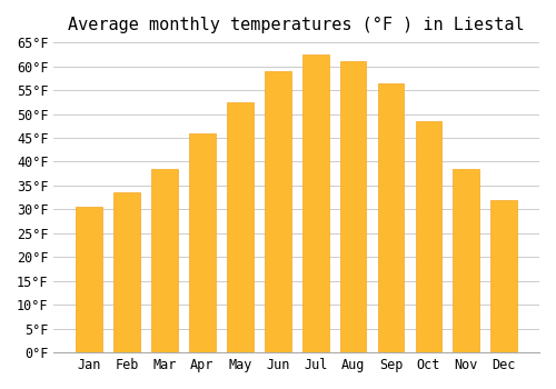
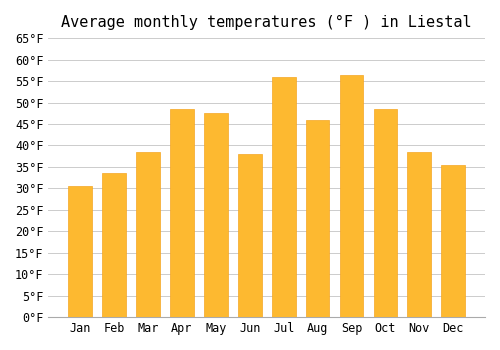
Apr: 46.0°F -> 48.5°F
May: 52.5°F -> 47.5°F
Jun: 59.0°F -> 38.0°F
Jul: 62.5°F -> 56.0°F
Aug: 61.0°F -> 46.0°F
Dec: 32.0°F -> 35.5°F
